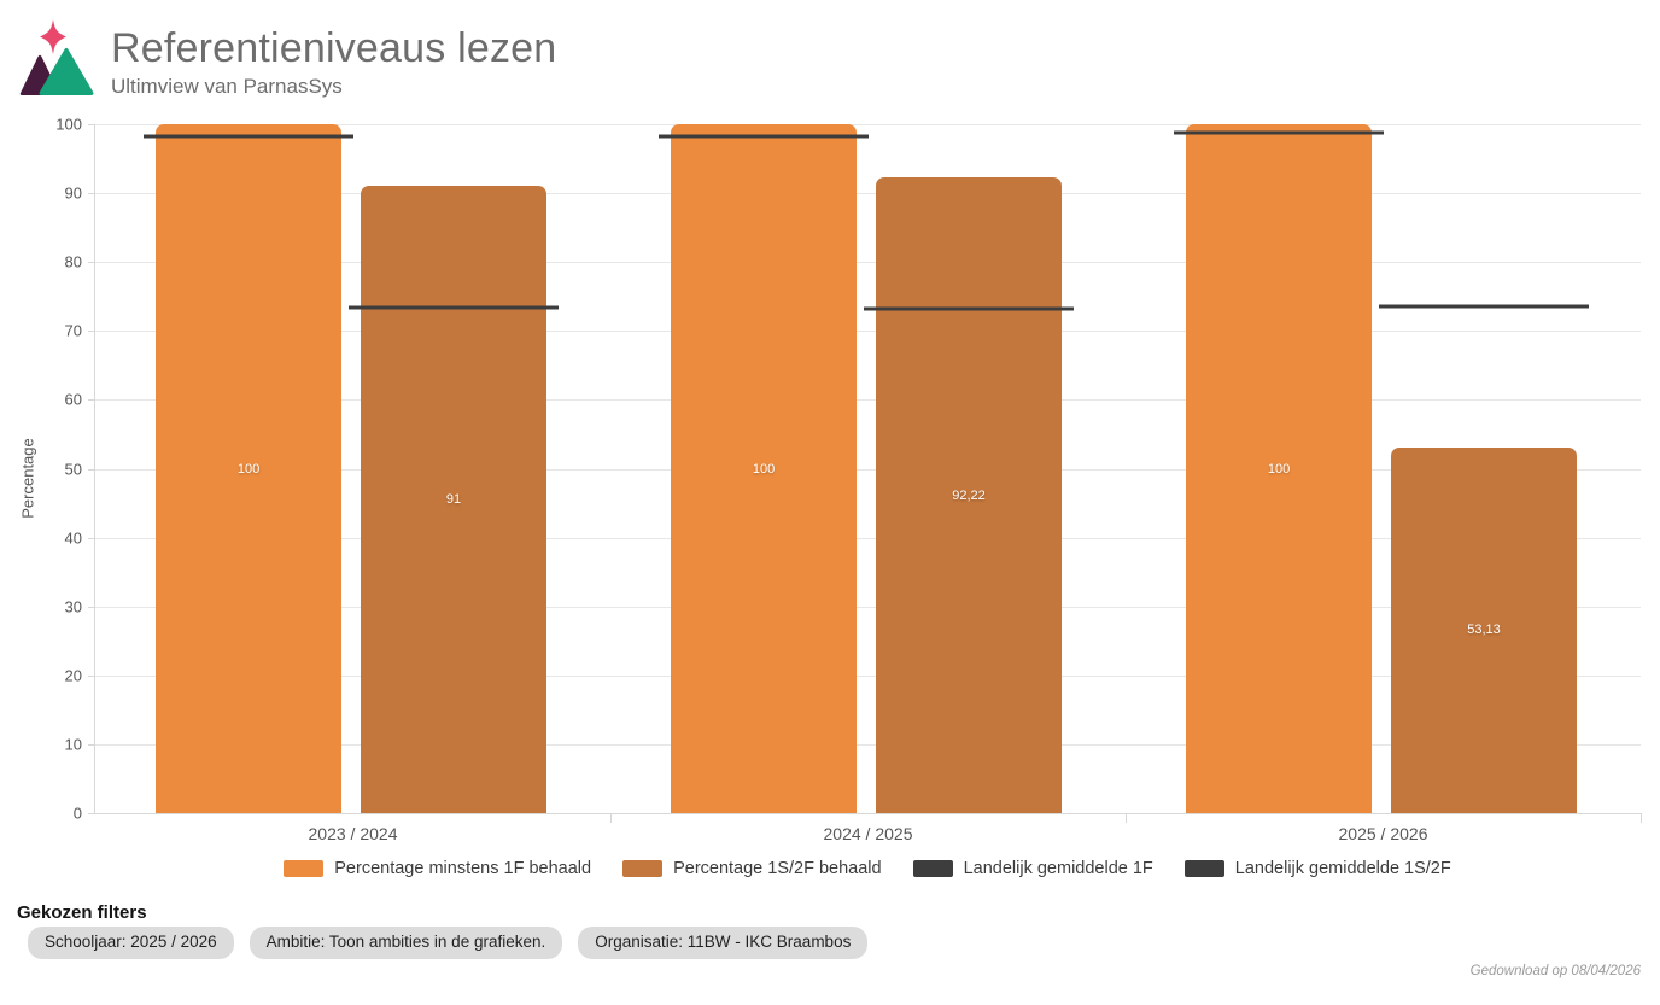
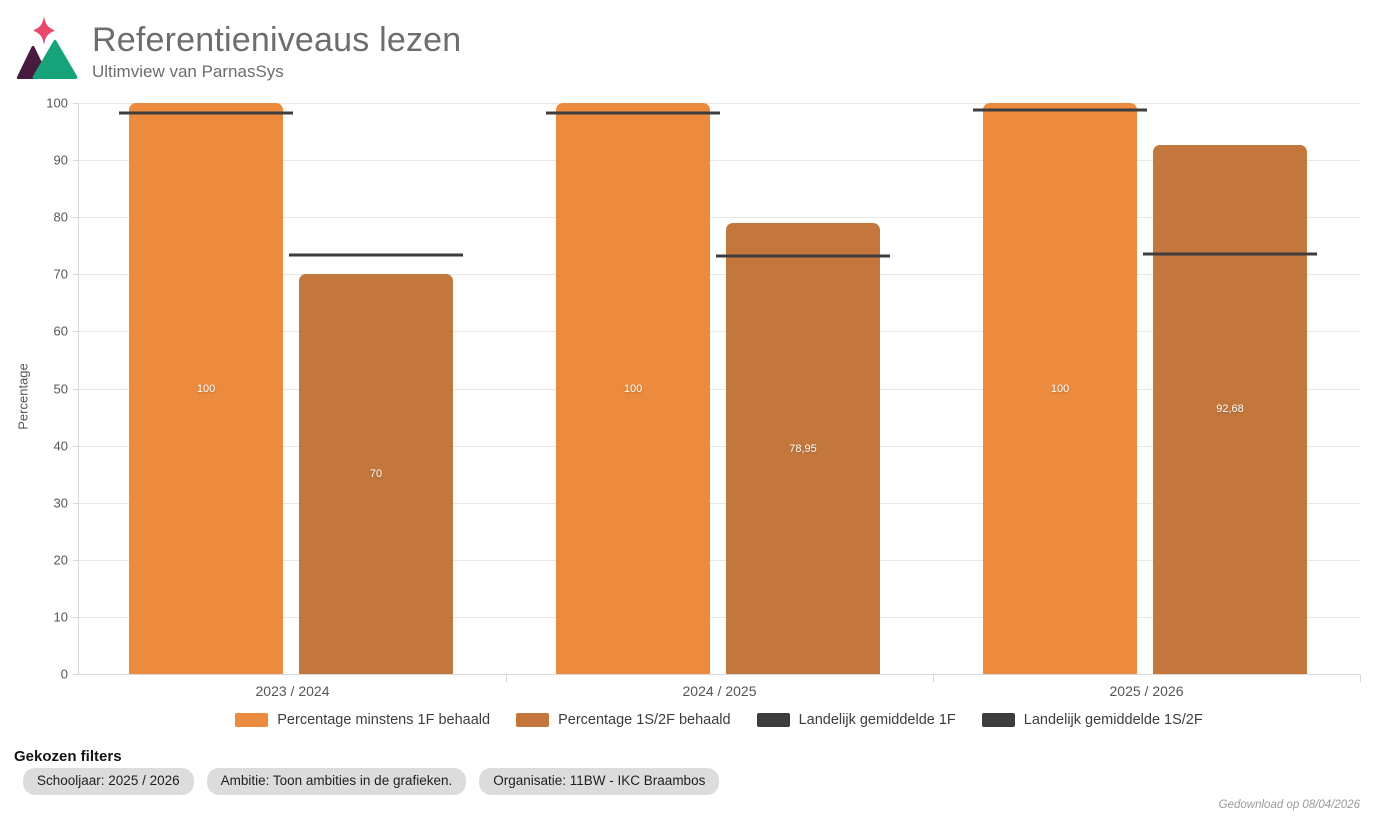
Percentage 1S/2F behaald/2023 / 2024: 91 -> 70
Percentage 1S/2F behaald/2024 / 2025: 92,22 -> 78,95
Percentage 1S/2F behaald/2025 / 2026: 53,13 -> 92,68
